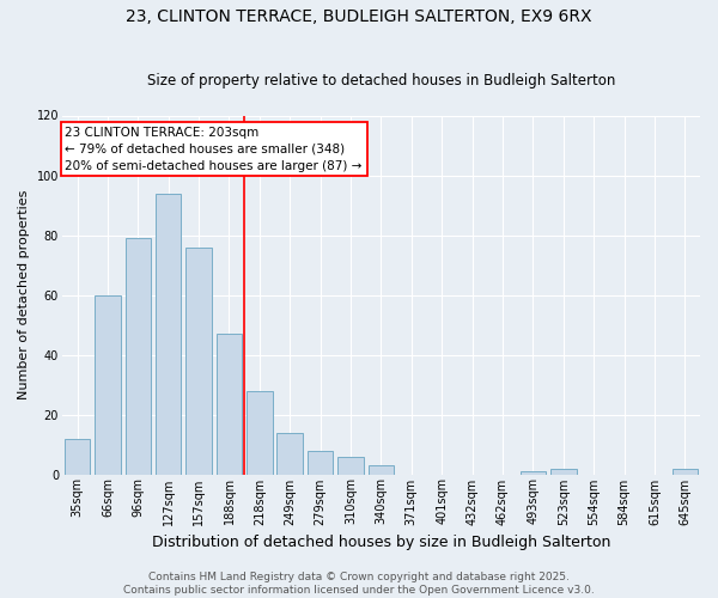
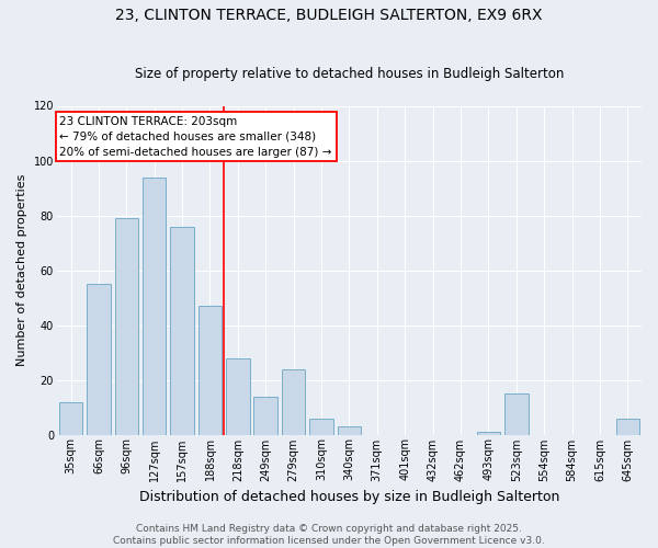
66sqm: 60 -> 55
279sqm: 8 -> 24
523sqm: 2 -> 15
645sqm: 2 -> 6
